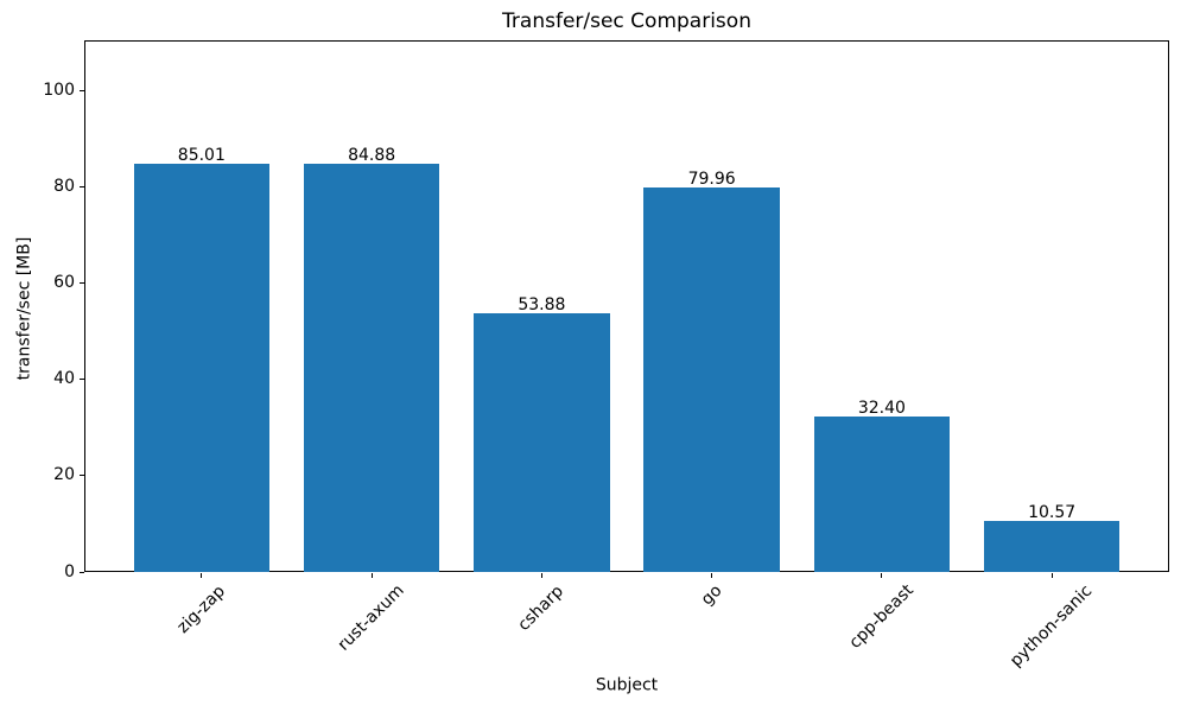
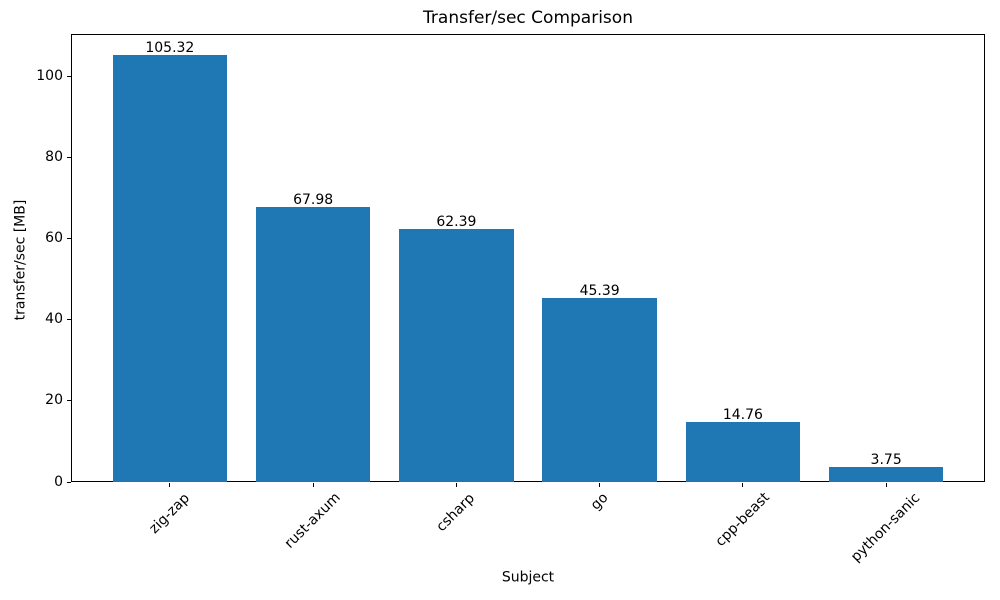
zig-zap: 85.01 -> 105.32
rust-axum: 84.88 -> 67.98
csharp: 53.88 -> 62.39
go: 79.96 -> 45.39
cpp-beast: 32.40 -> 14.76
python-sanic: 10.57 -> 3.75
